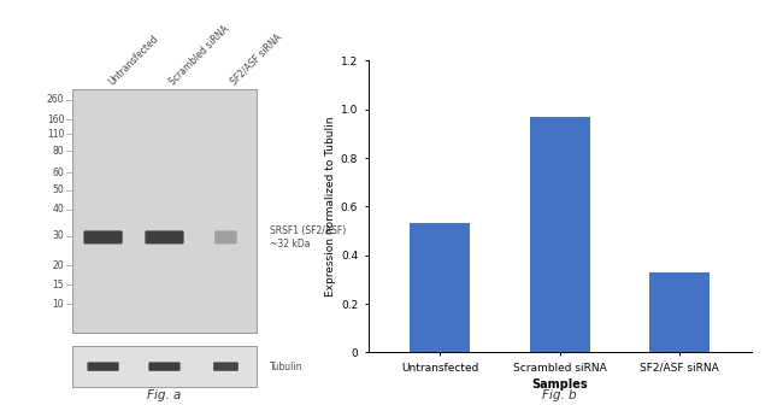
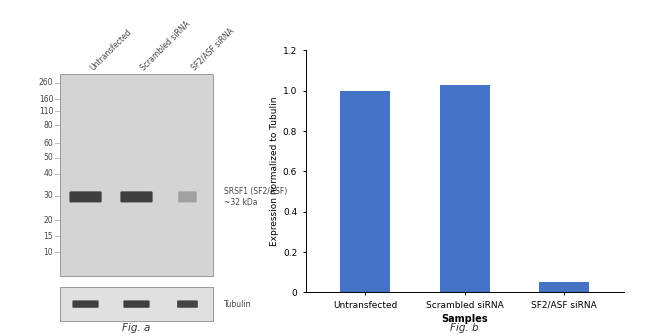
Untransfected: 0.53 -> 1.00
Scrambled siRNA: 0.97 -> 1.03
SF2/ASF siRNA: 0.33 -> 0.05
